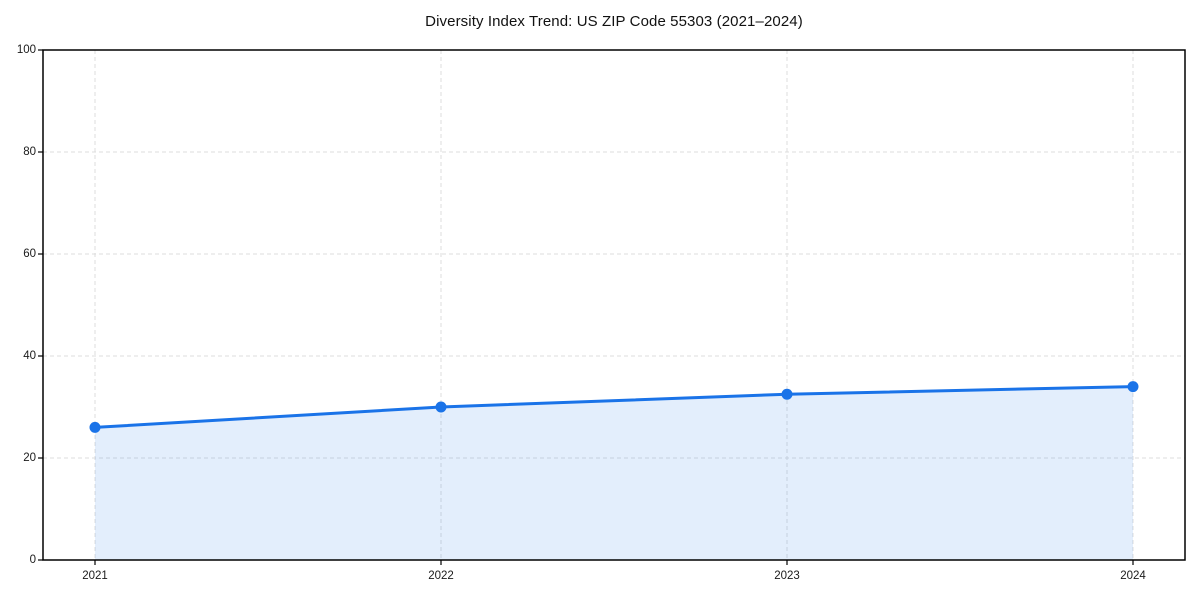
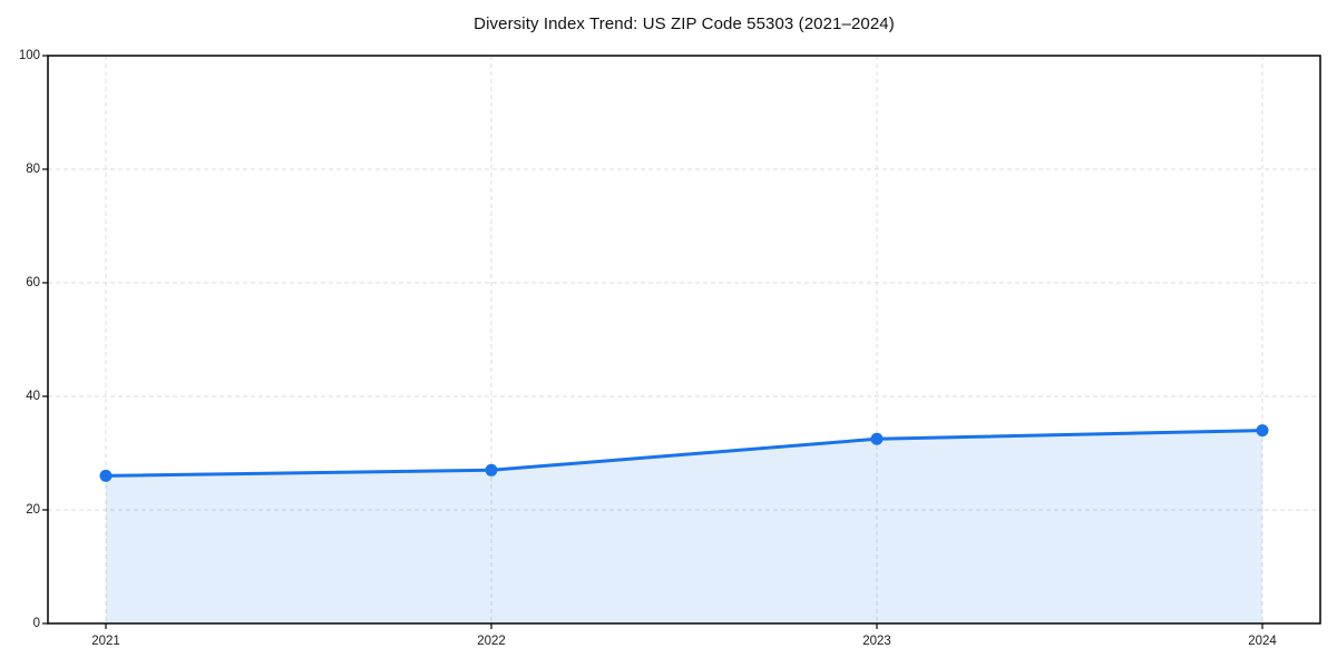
2022: 30 -> 27
